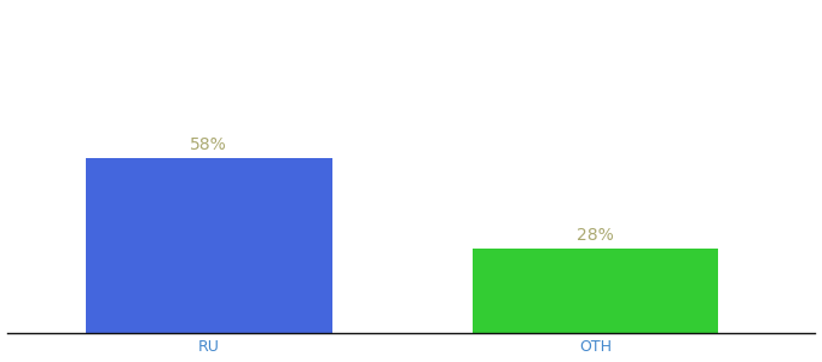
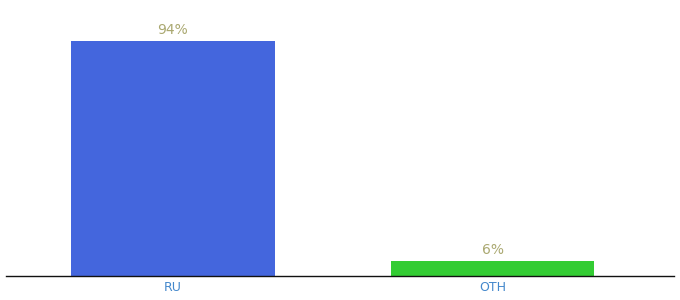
RU: 58% -> 94%
OTH: 28% -> 6%
